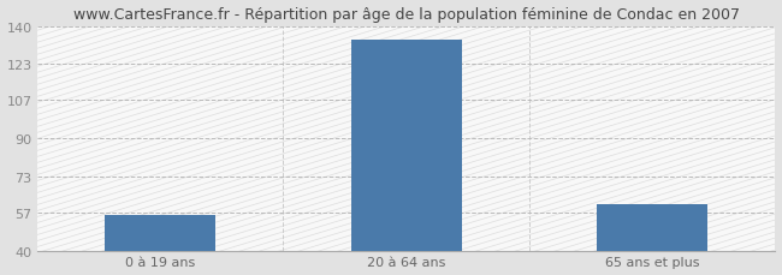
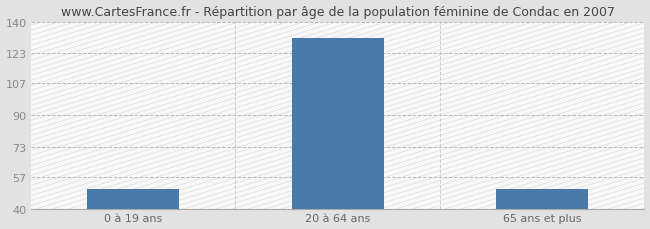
0 à 19 ans: 56 -> 51
20 à 64 ans: 134 -> 131
65 ans et plus: 61 -> 51
